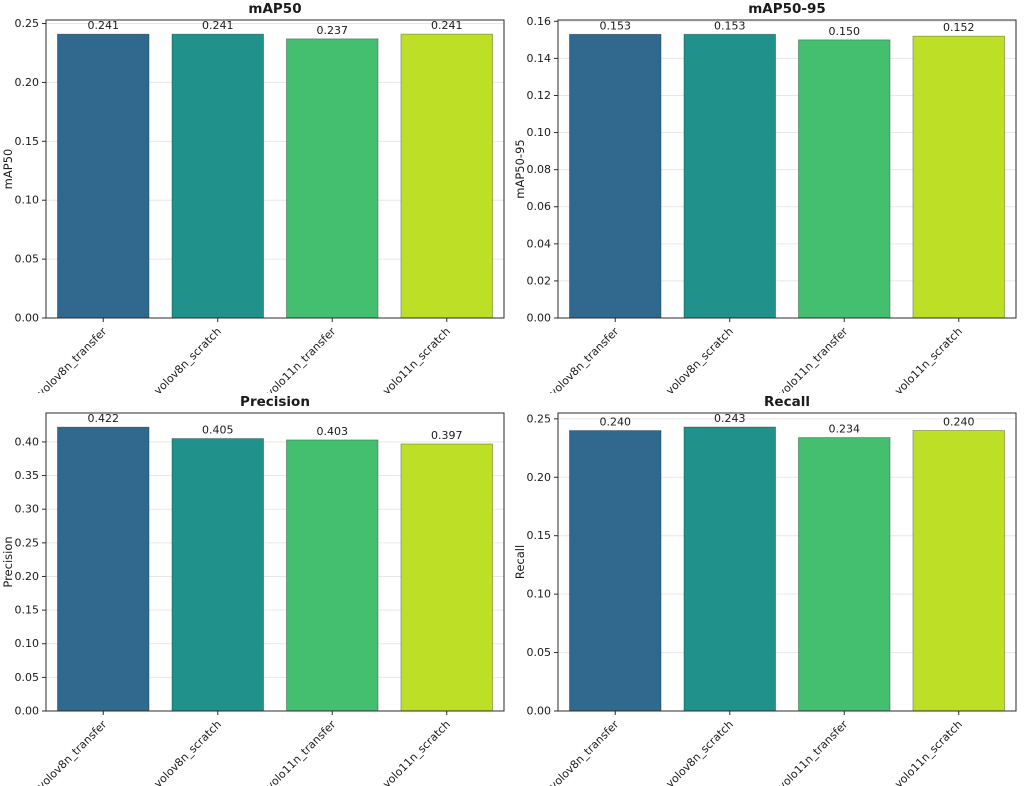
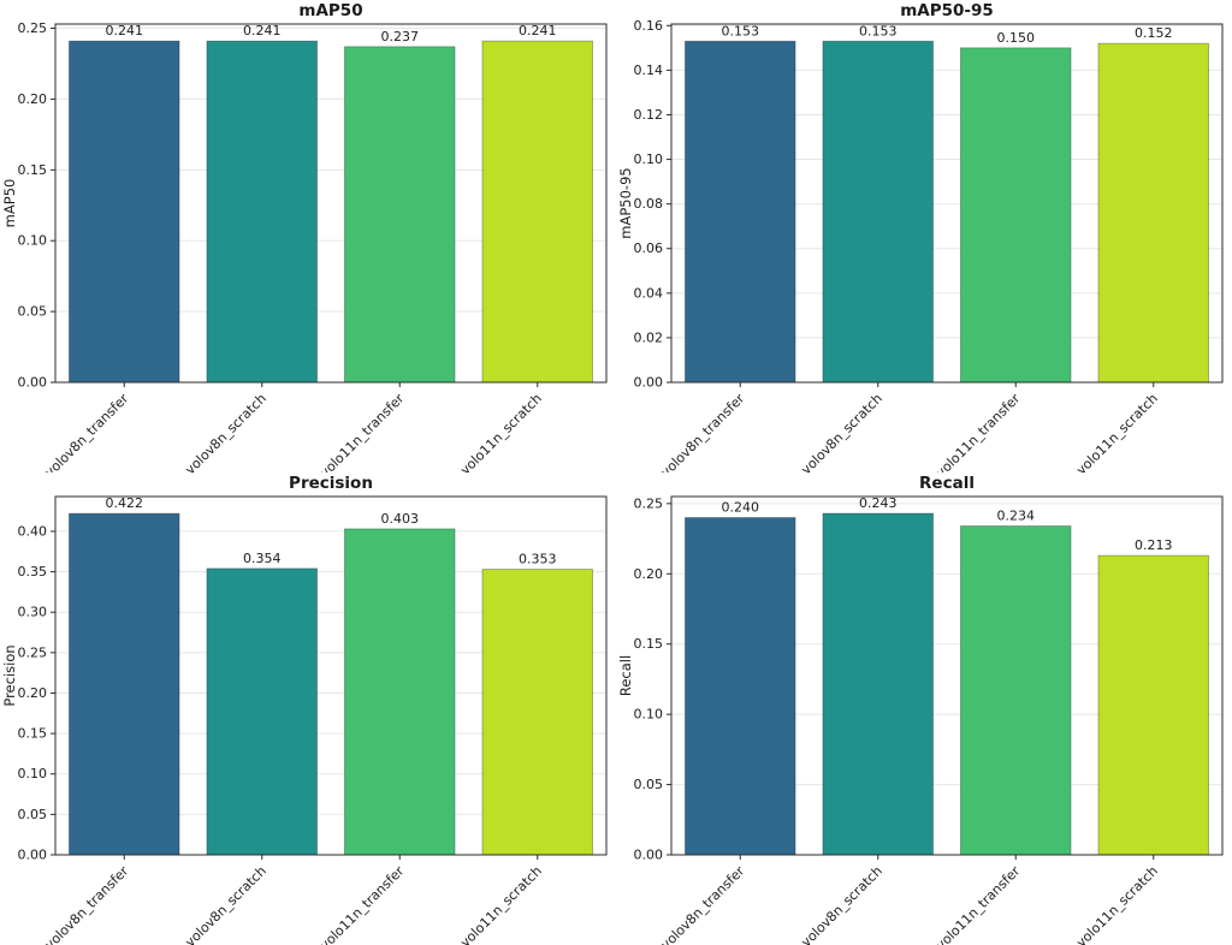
Precision/yolov8n_scratch: 0.405 -> 0.354
Precision/yolo11n_scratch: 0.397 -> 0.353
Recall/yolo11n_scratch: 0.240 -> 0.213
